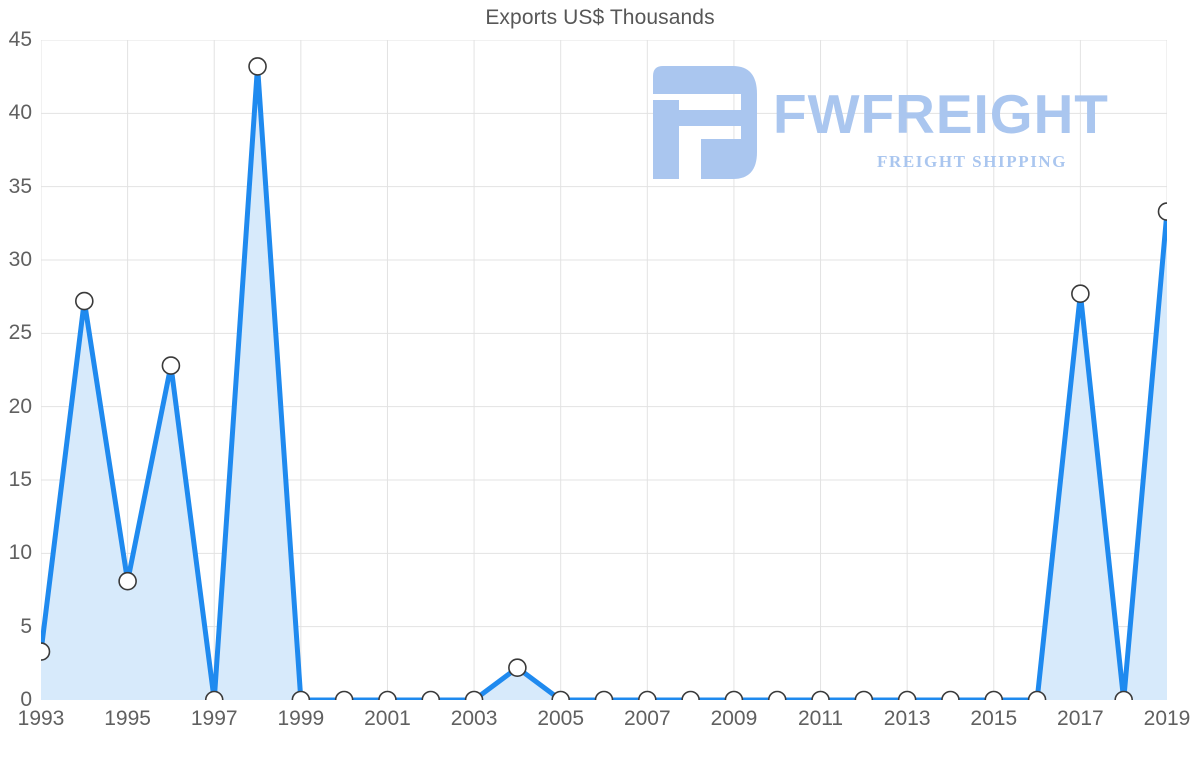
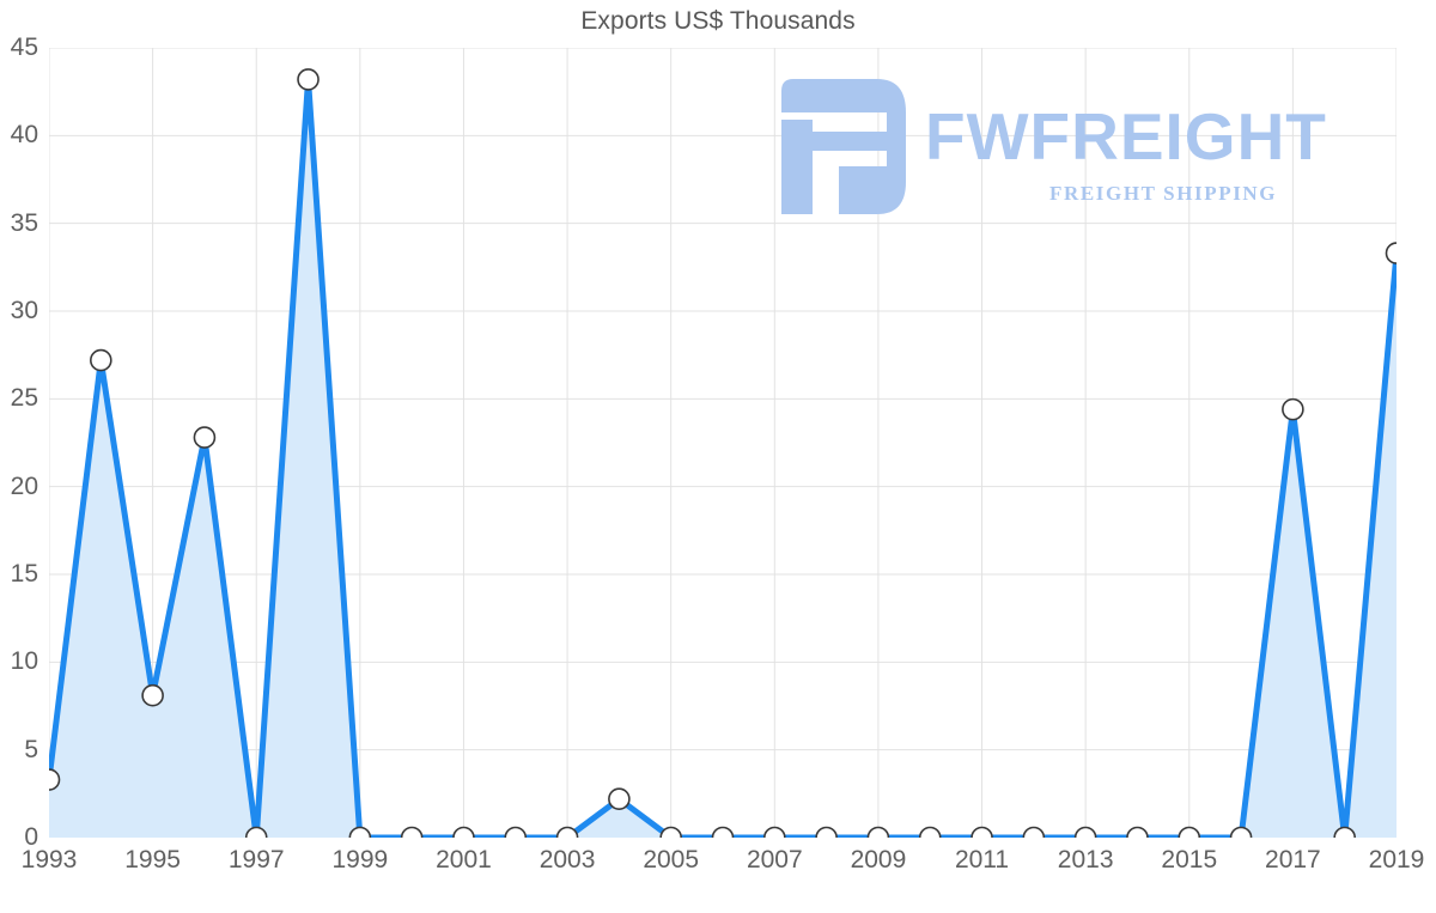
2017: 27.7 -> 24.4
